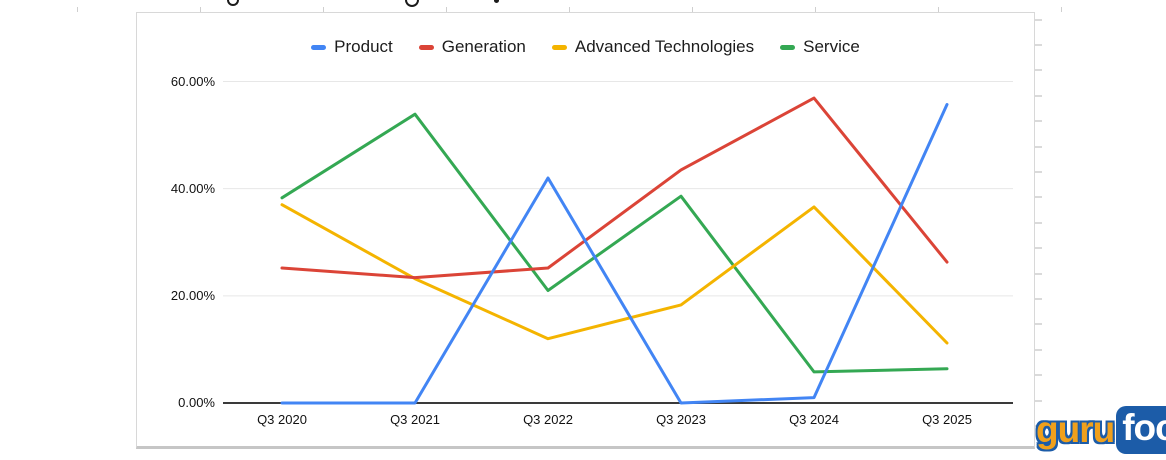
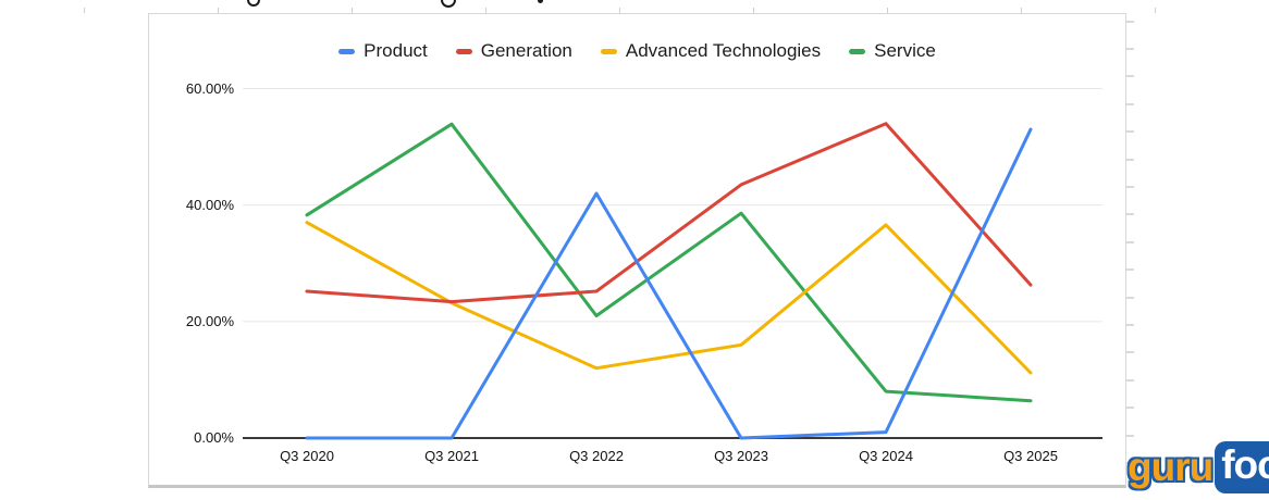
Advanced Technologies/Q3 2023: 18% -> 16%
Generation/Q3 2024: 57% -> 54%
Service/Q3 2024: 6% -> 8%
Product/Q3 2025: 56% -> 53%
